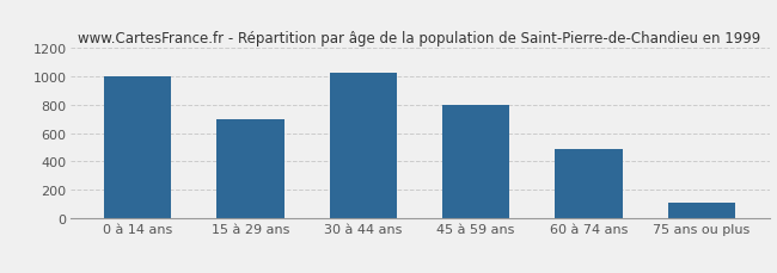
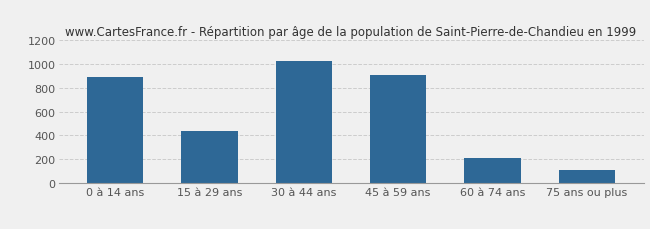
0 à 14 ans: 1000 -> 890
15 à 29 ans: 700 -> 440
45 à 59 ans: 800 -> 910
60 à 74 ans: 490 -> 210
